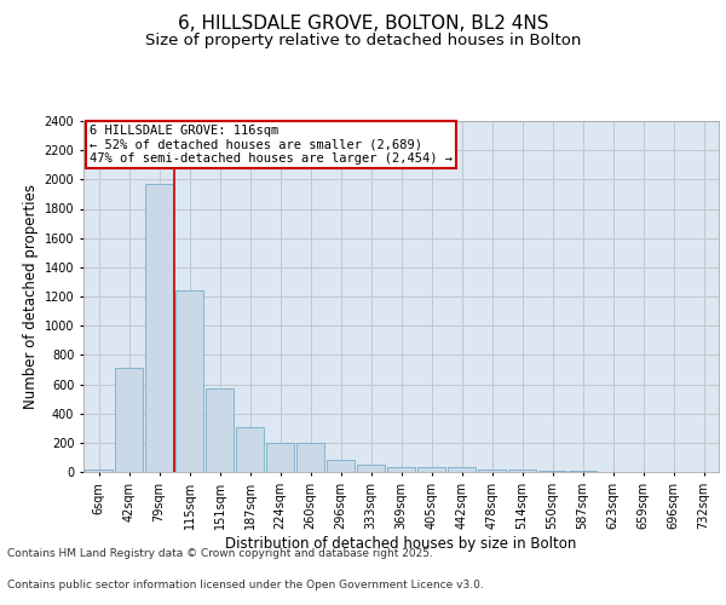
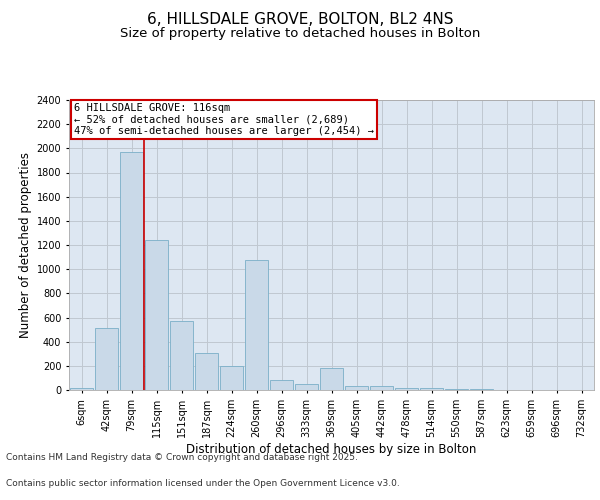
42sqm: 710 -> 510
260sqm: 200 -> 1080
369sqm: 40 -> 180
